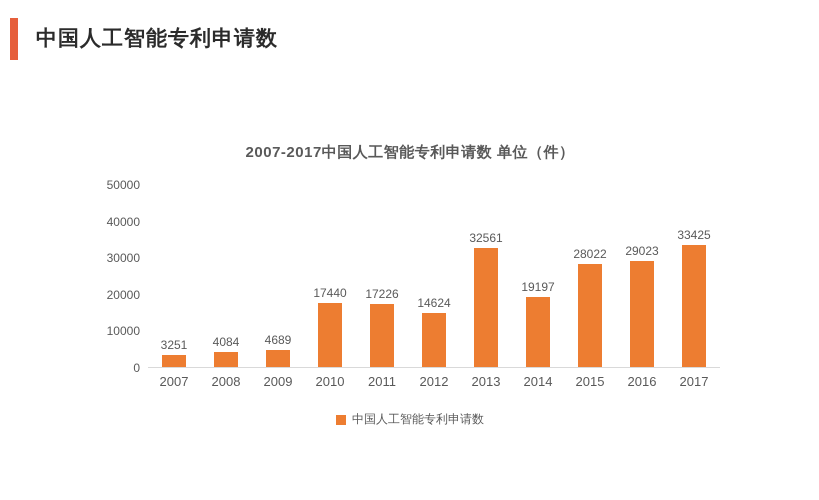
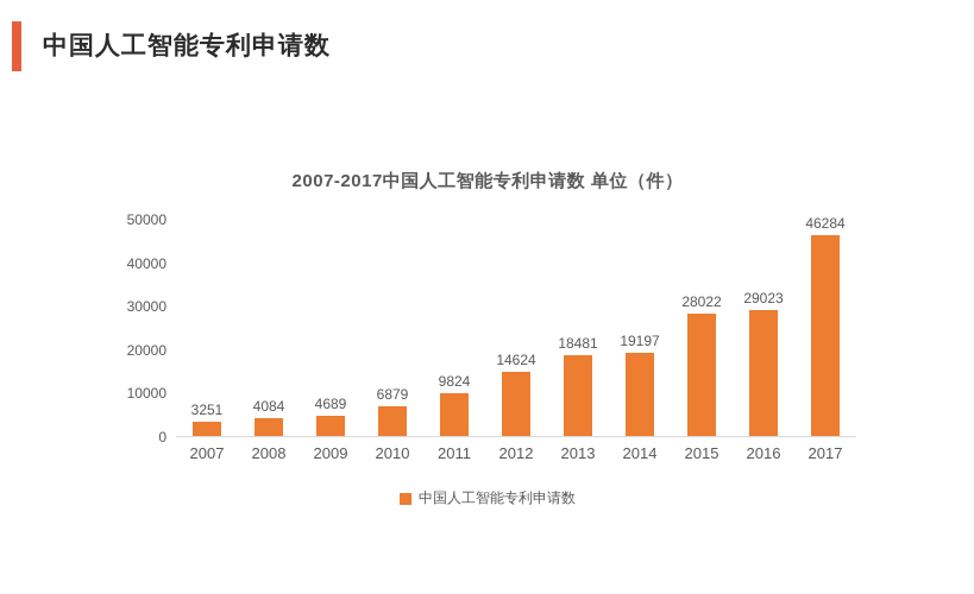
2010: 17440 -> 6879
2011: 17226 -> 9824
2013: 32561 -> 18481
2017: 33425 -> 46284
